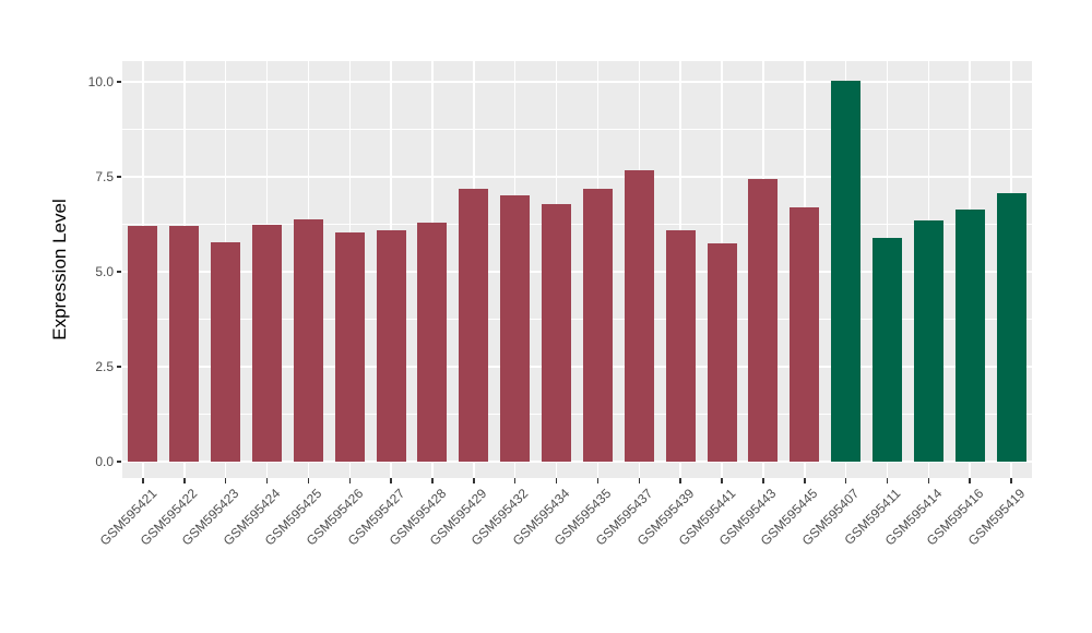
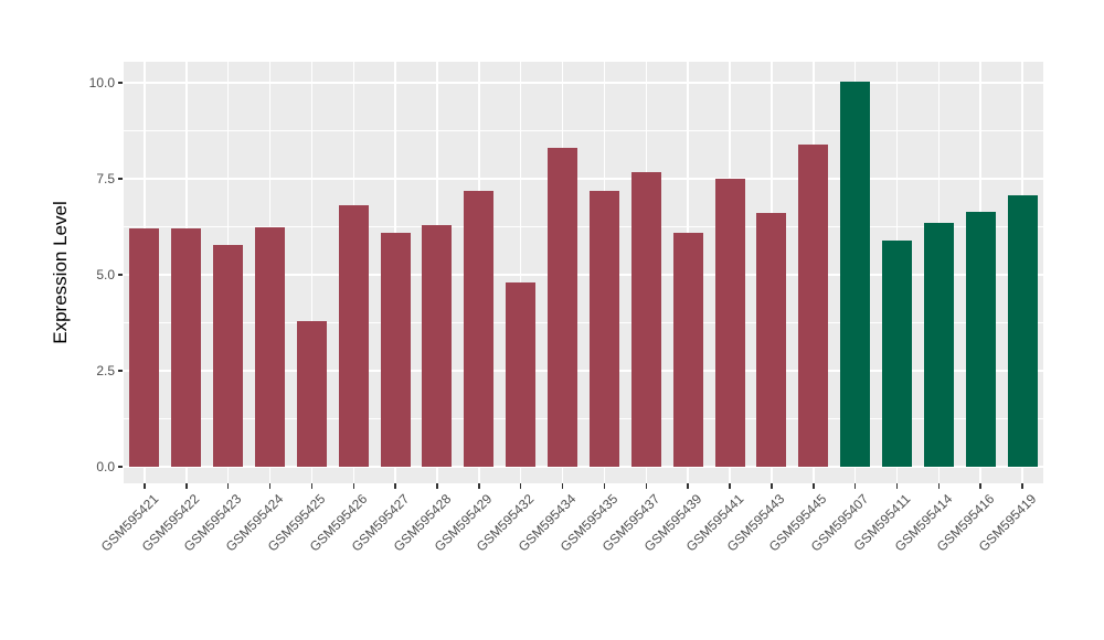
GSM595425: 6.4 -> 3.8
GSM595426: 6.0 -> 6.8
GSM595432: 7.0 -> 4.8
GSM595434: 6.8 -> 8.3
GSM595441: 5.8 -> 7.5
GSM595443: 7.4 -> 6.6
GSM595445: 6.7 -> 8.4
